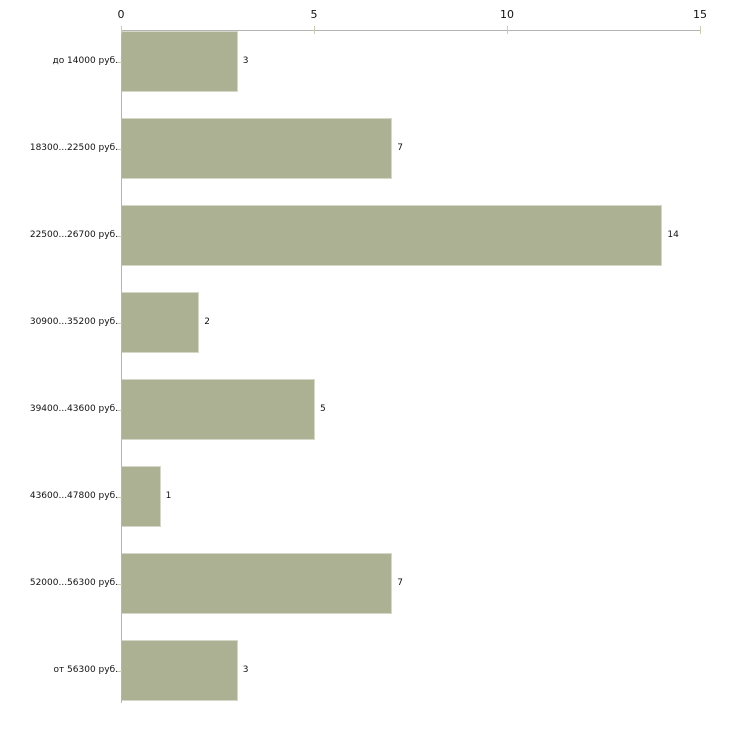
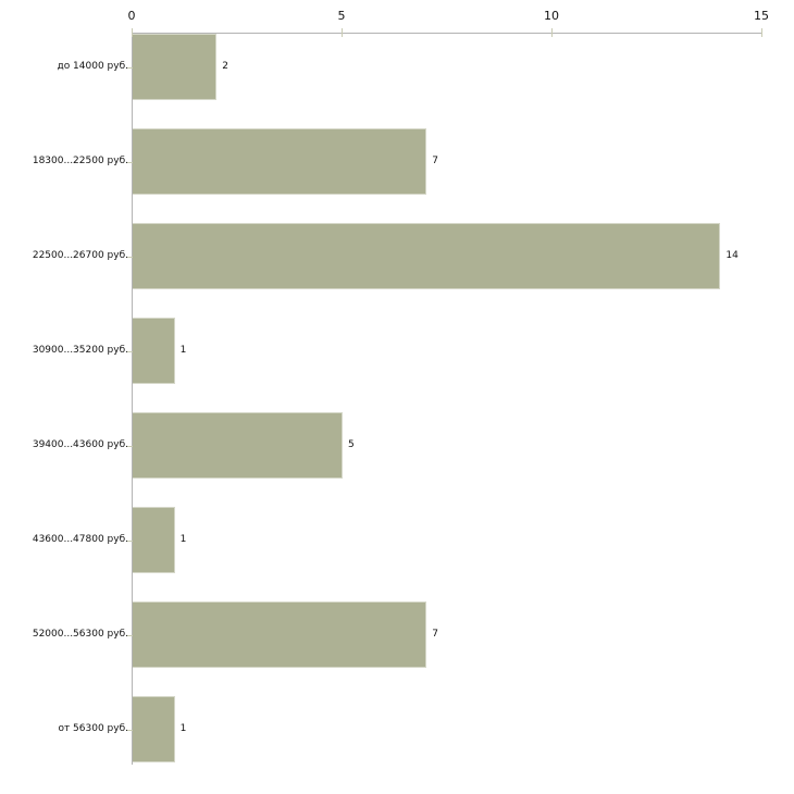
до 14000 руб.: 3 -> 2
30900...35200 руб.: 2 -> 1
от 56300 руб.: 3 -> 1
